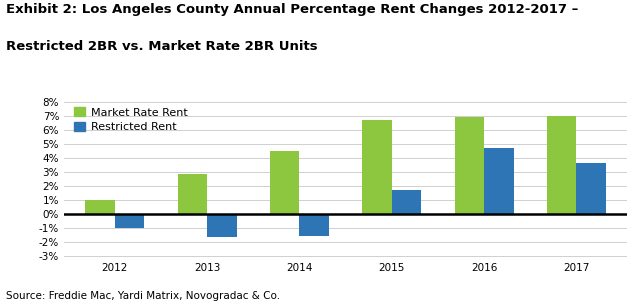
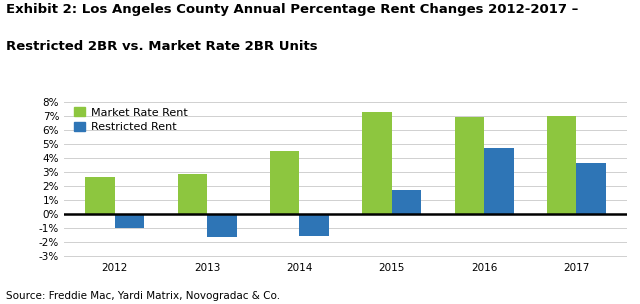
Market Rate Rent/2012: 1.0% -> 2.6%
Market Rate Rent/2015: 6.7% -> 7.3%
